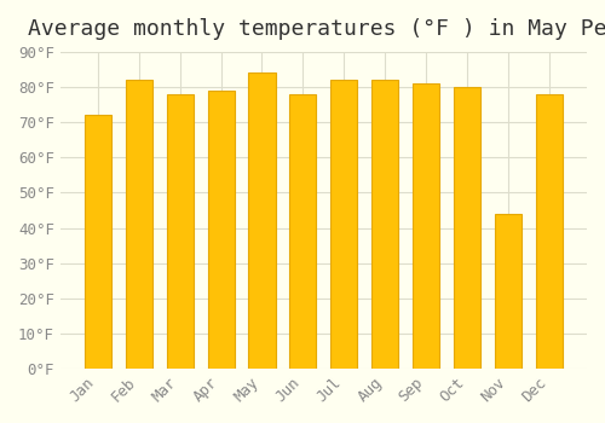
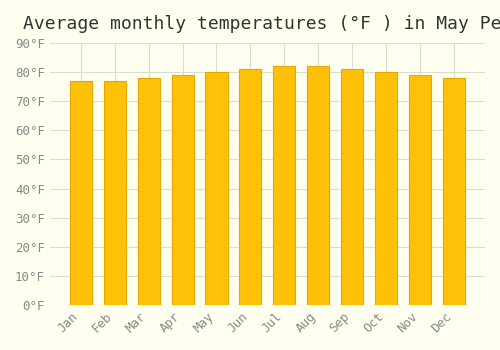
Jan: 72°F -> 77°F
Feb: 82°F -> 77°F
May: 84°F -> 80°F
Jun: 78°F -> 81°F
Nov: 44°F -> 79°F
